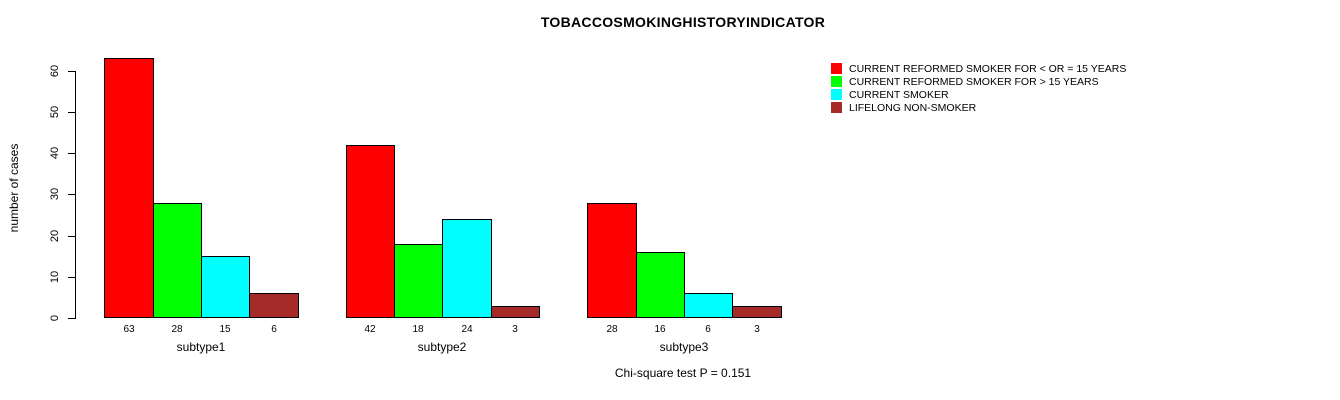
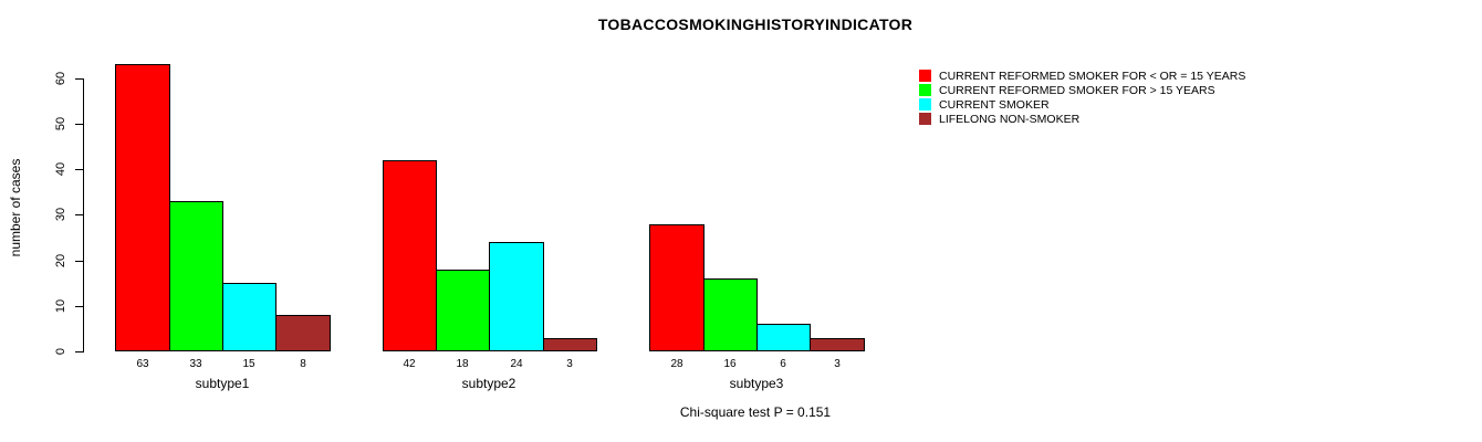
CURRENT REFORMED SMOKER FOR > 15 YEARS/subtype1: 28 -> 33
LIFELONG NON-SMOKER/subtype1: 6 -> 8
